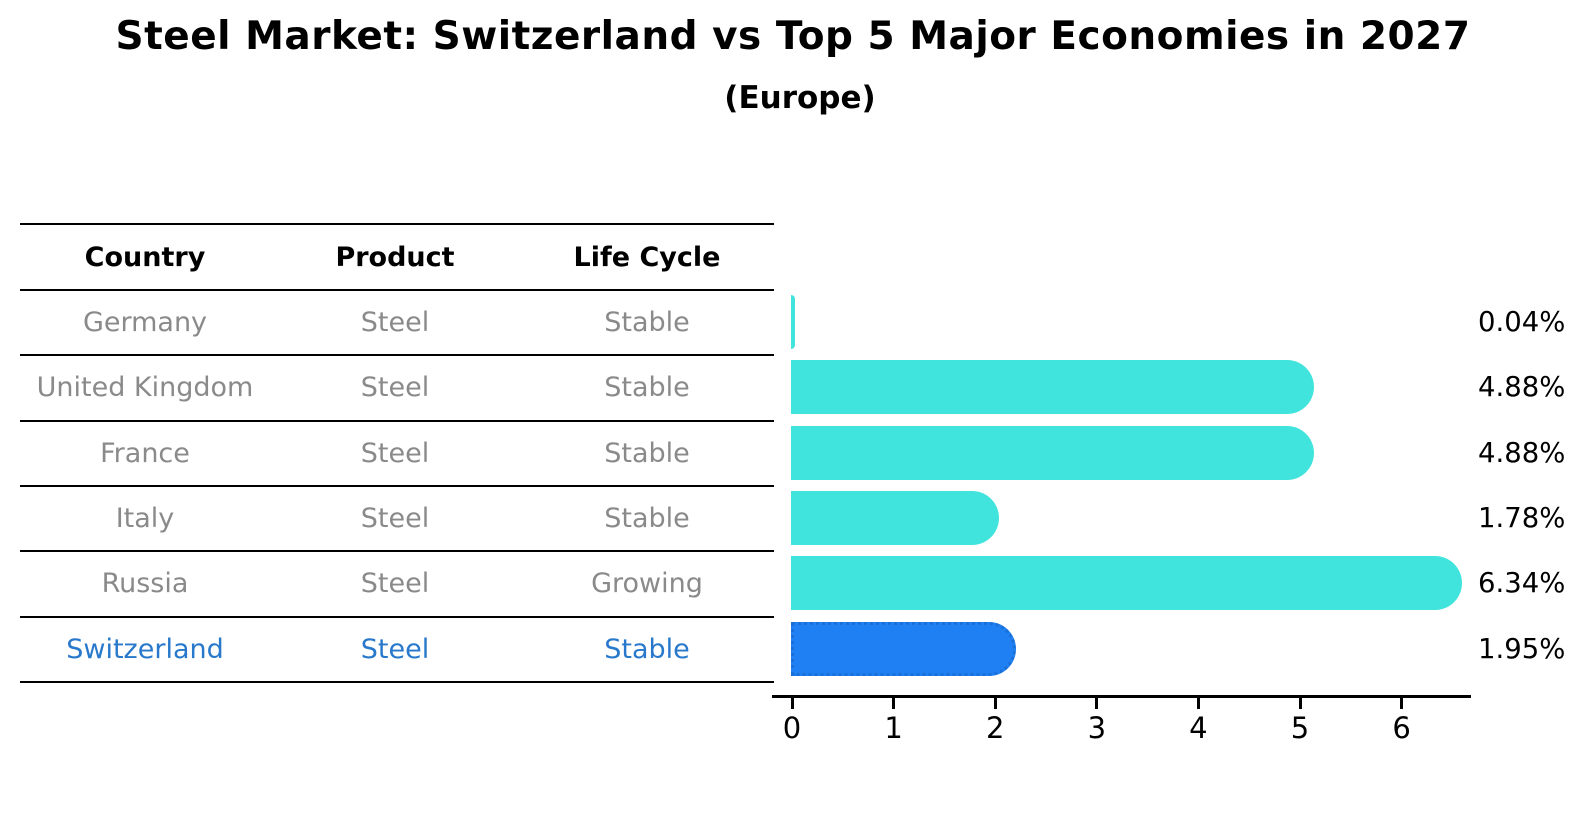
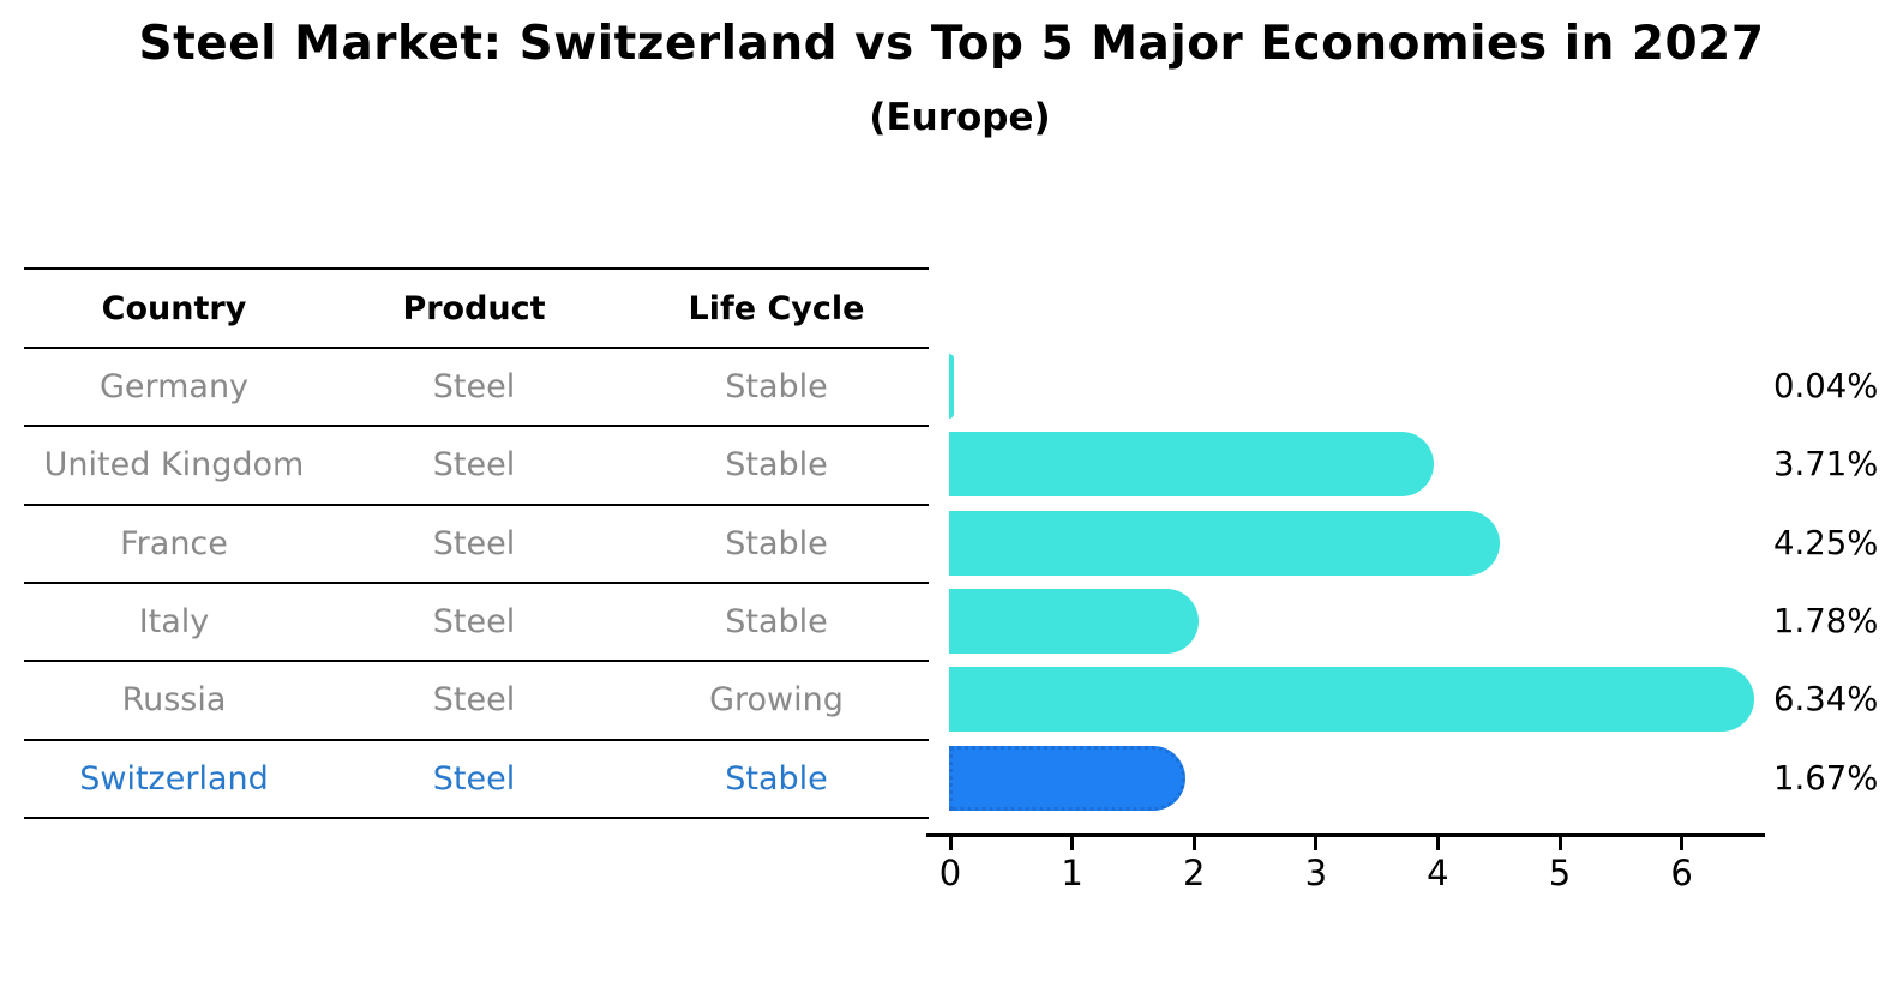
United Kingdom: 4.88% -> 3.71%
France: 4.88% -> 4.25%
Switzerland: 1.95% -> 1.67%
